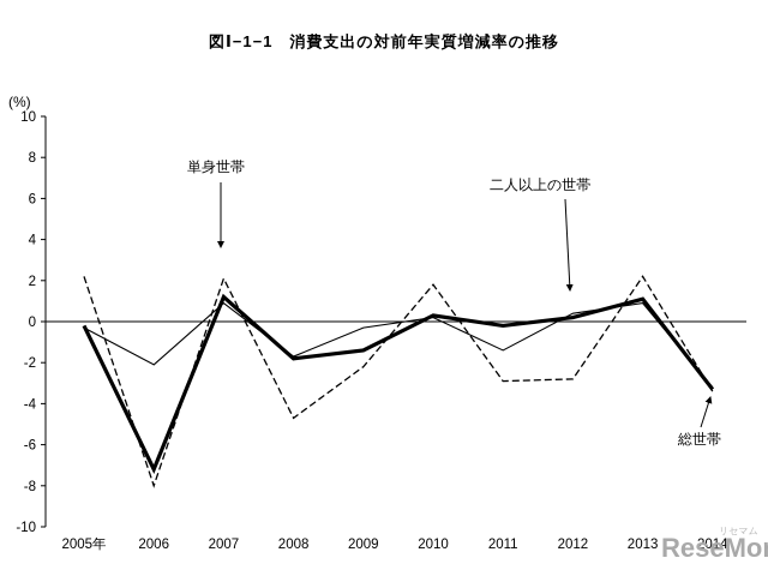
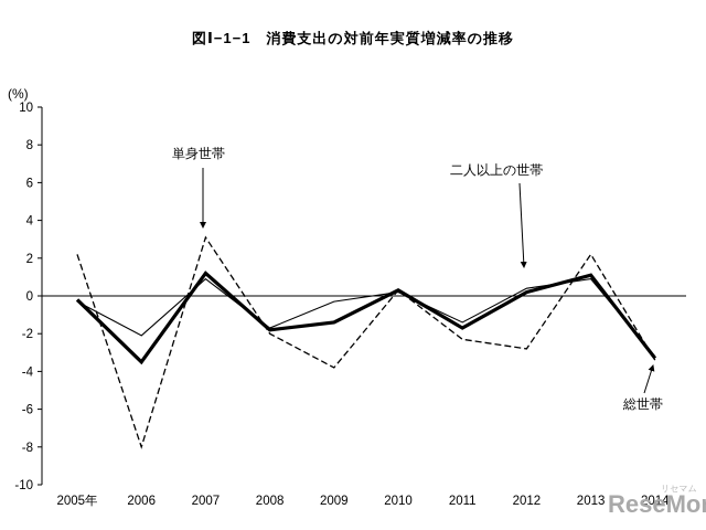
総世帯/2006: -7.2 -> -3.5
単身世帯/2007: 2.1 -> 3.1
単身世帯/2008: -4.7 -> -2.0
単身世帯/2009: -2.2 -> -3.8
単身世帯/2010: 1.8 -> 0.3
単身世帯/2011: -2.9 -> -2.3
総世帯/2011: -0.2 -> -1.7
